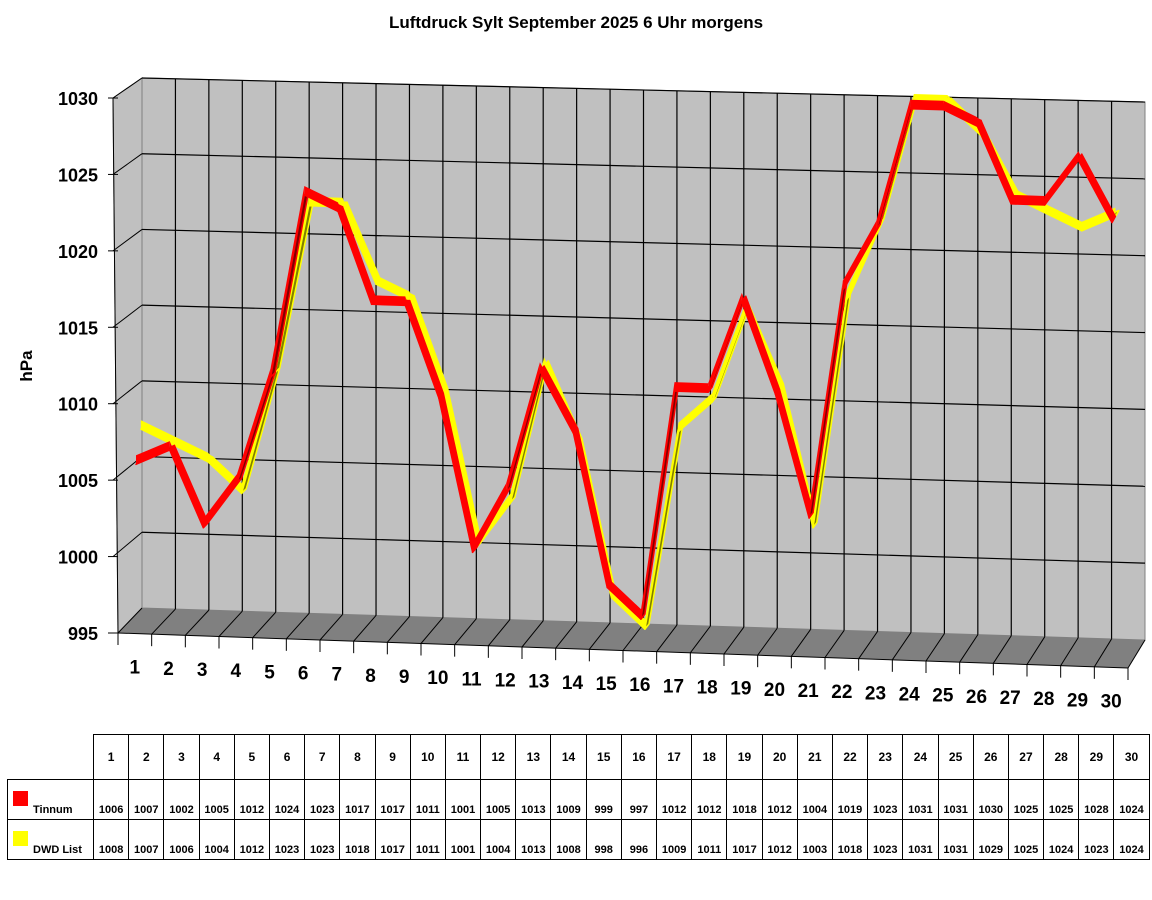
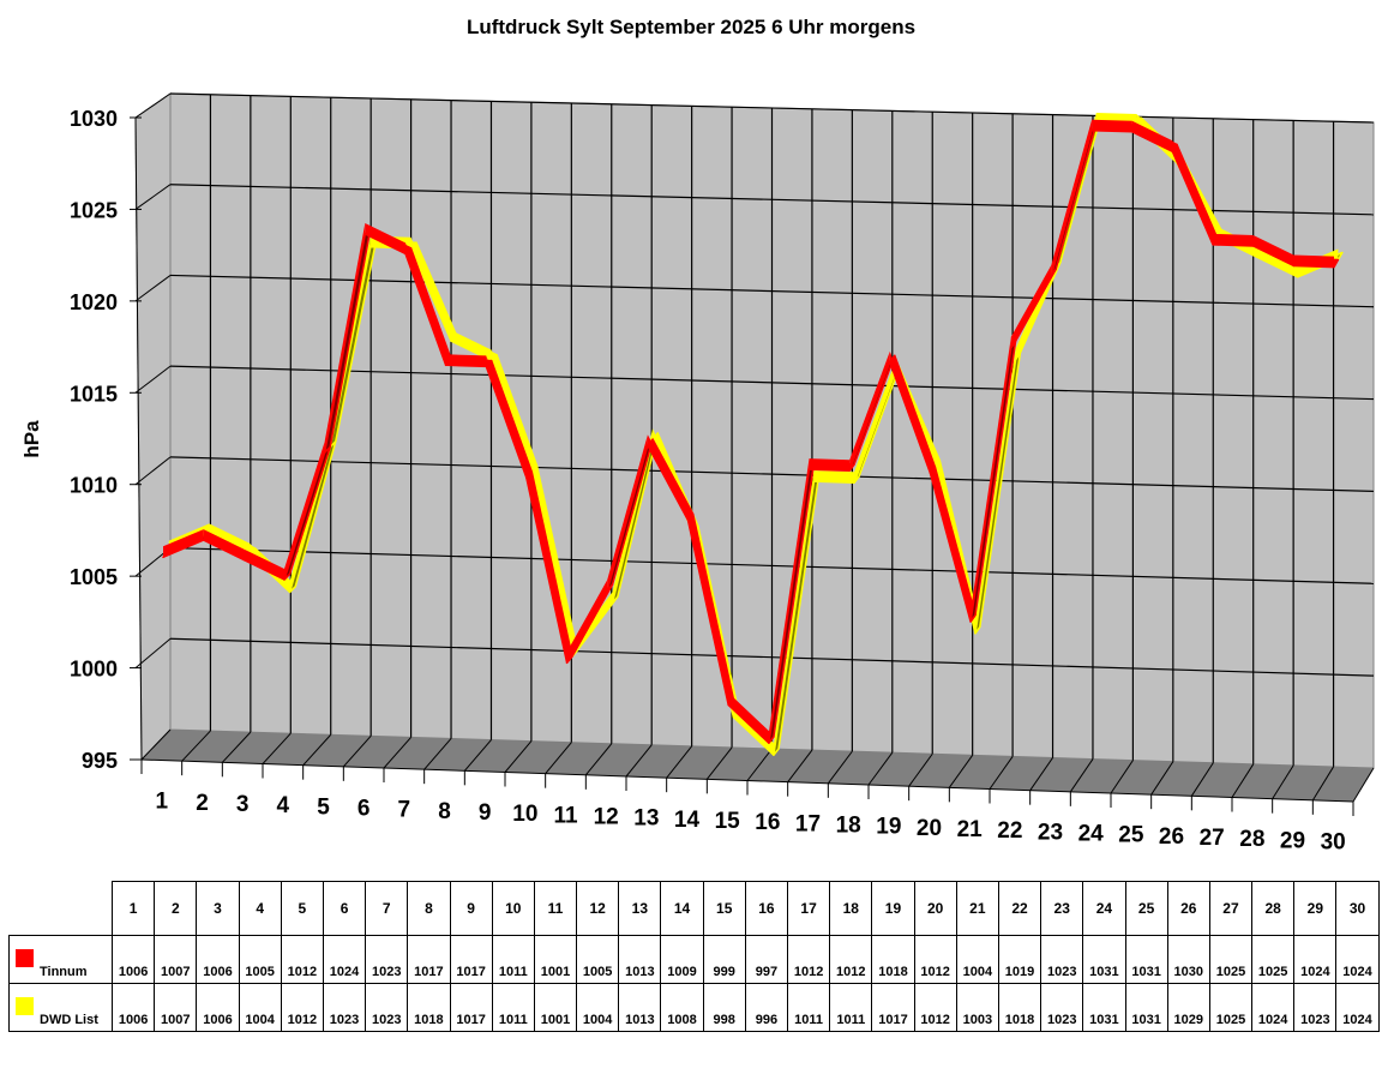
DWD List/1: 1008 -> 1006
Tinnum/3: 1002 -> 1006
DWD List/17: 1009 -> 1011
Tinnum/29: 1028 -> 1024
